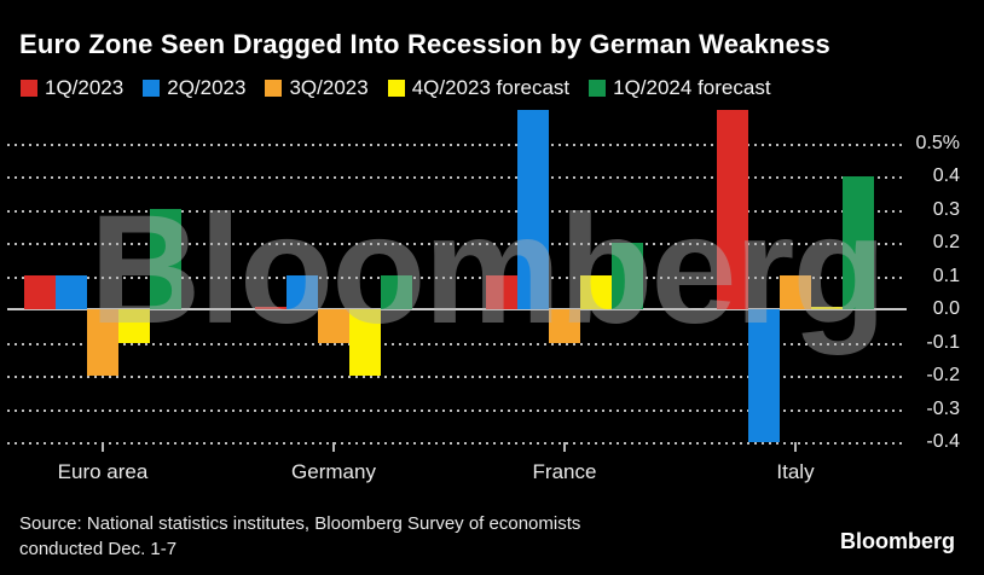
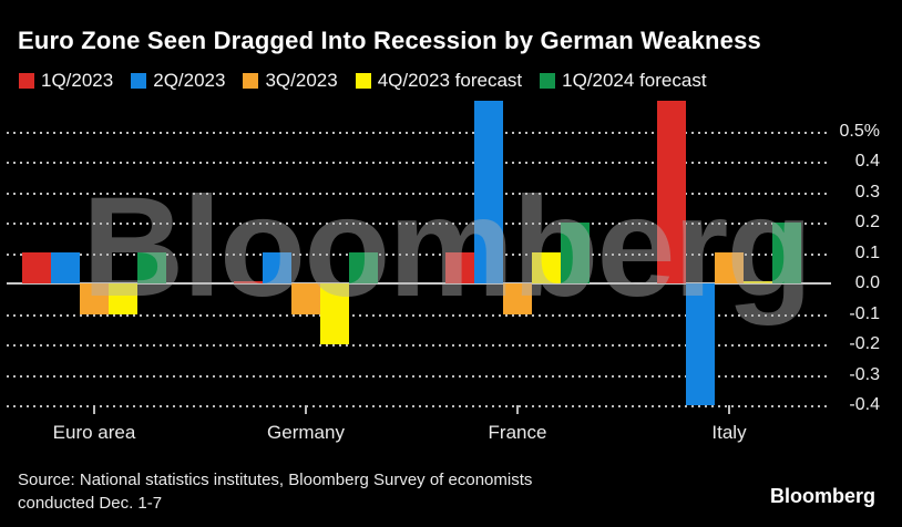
3Q/2023/Euro area: -0.2% -> -0.1%
1Q/2024 forecast/Euro area: 0.3% -> 0.1%
1Q/2024 forecast/Italy: 0.4% -> 0.2%
